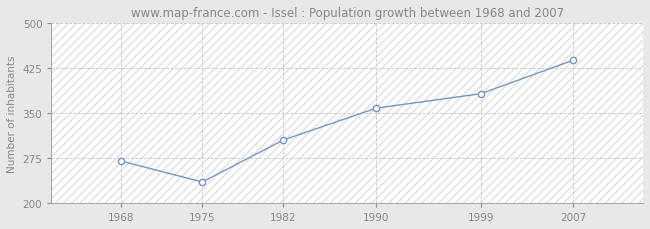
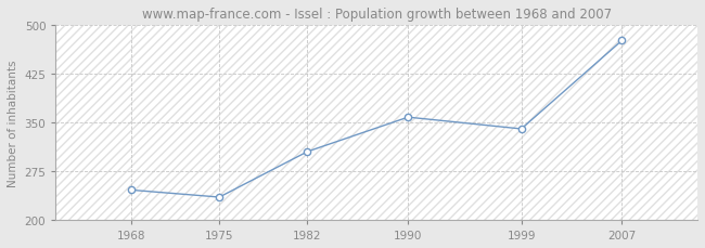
1968: 270 -> 246
1999: 382 -> 340
2007: 438 -> 476
